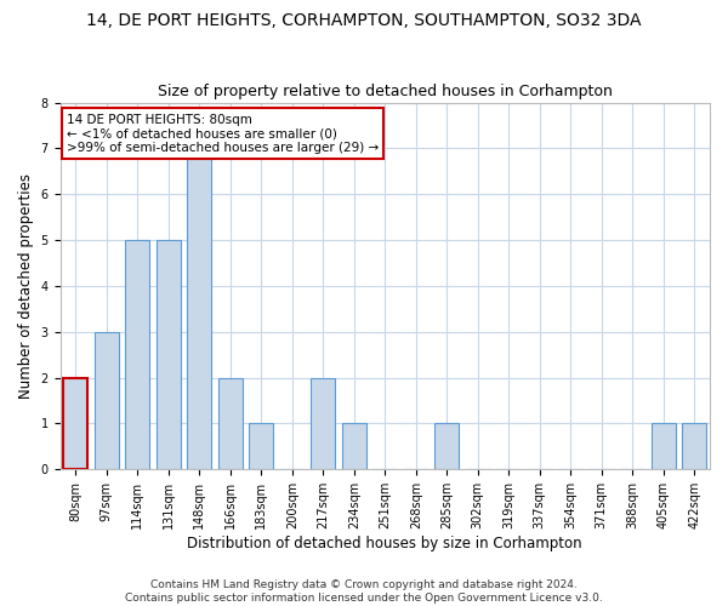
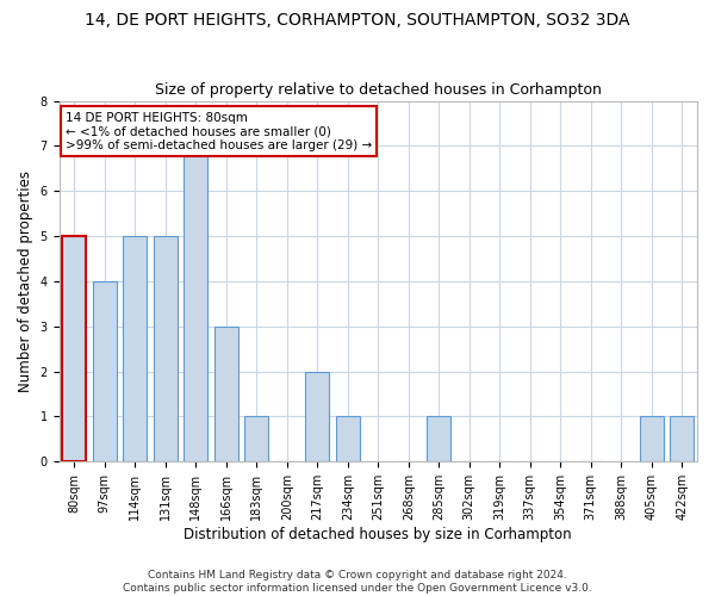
80sqm: 2 -> 5
97sqm: 3 -> 4
166sqm: 2 -> 3
